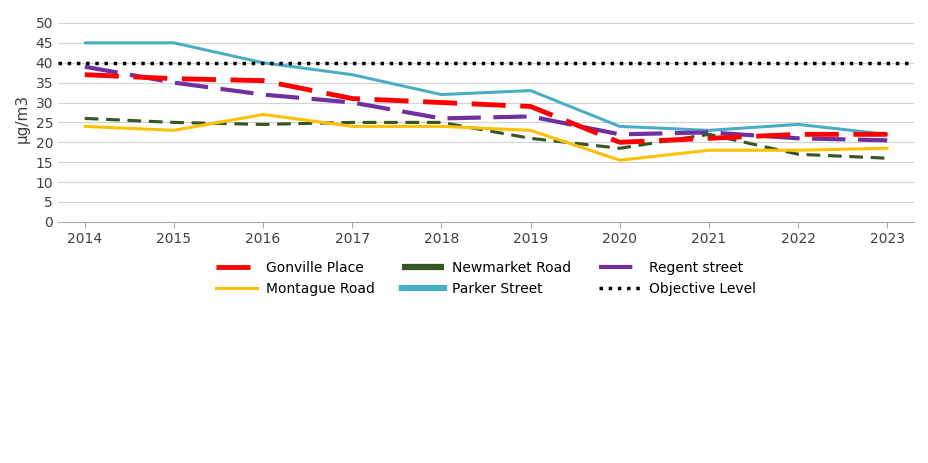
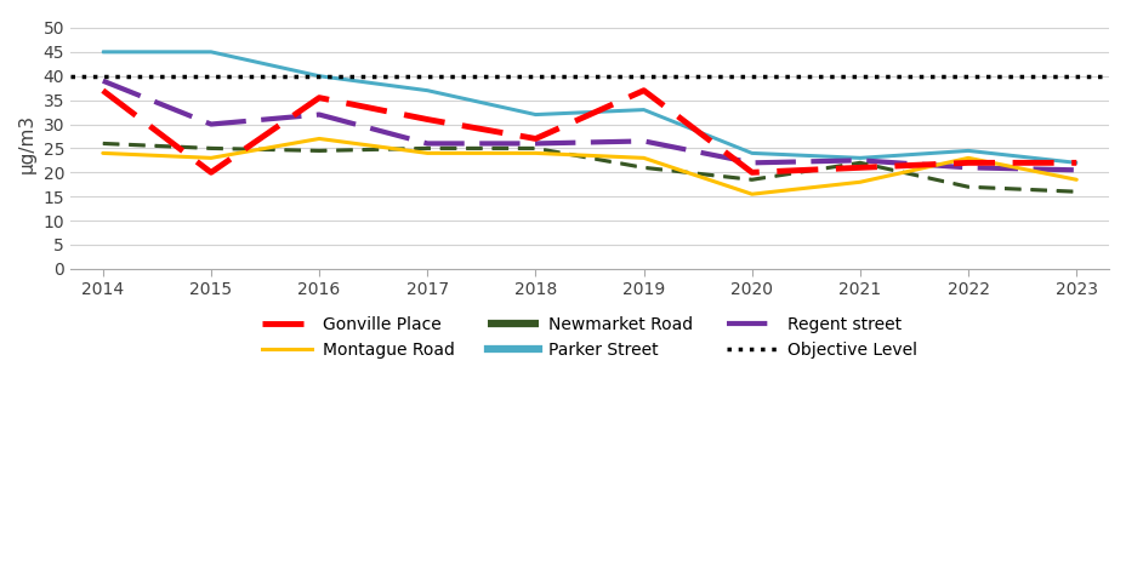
Gonville Place/2015: 36.0 -> 20.0
Regent street/2015: 35.0 -> 30.0
Regent street/2017: 30.0 -> 26.0
Gonville Place/2018: 30.0 -> 27.0
Gonville Place/2019: 29.0 -> 37.0
Montague Road/2022: 18.0 -> 23.0
